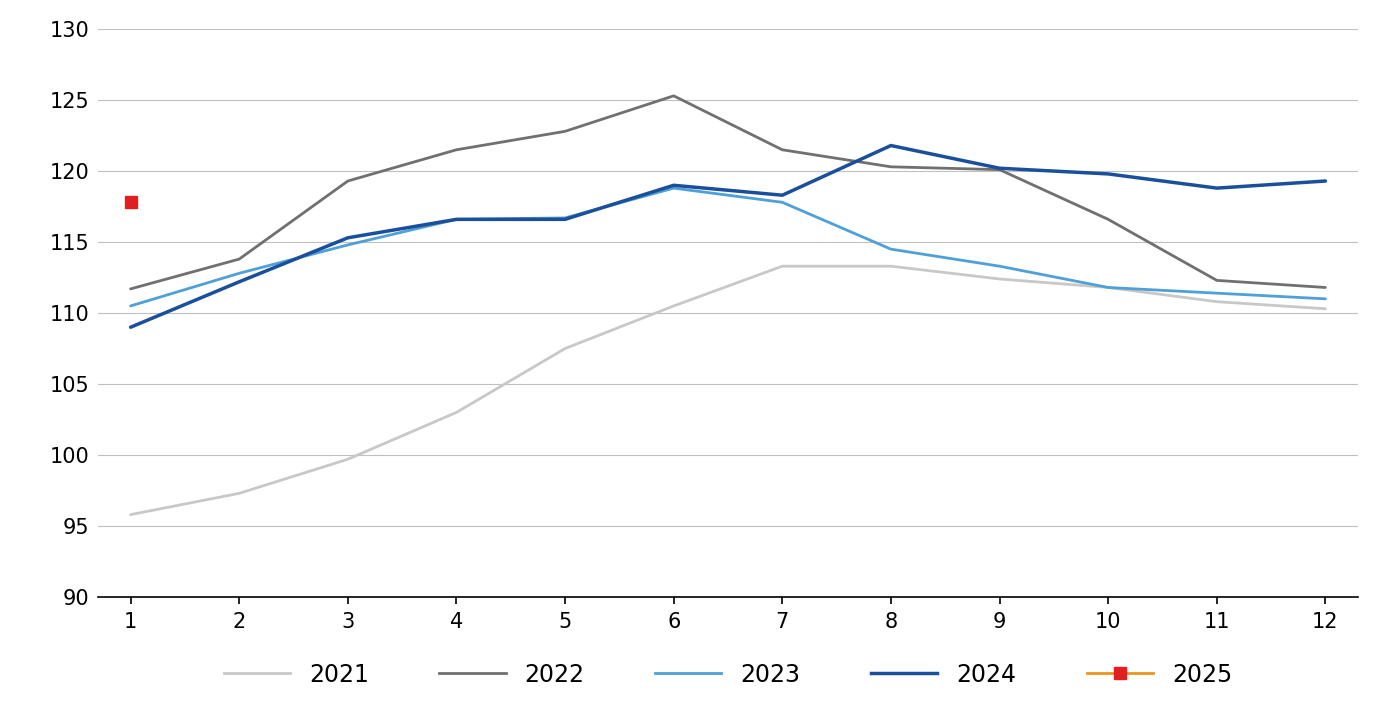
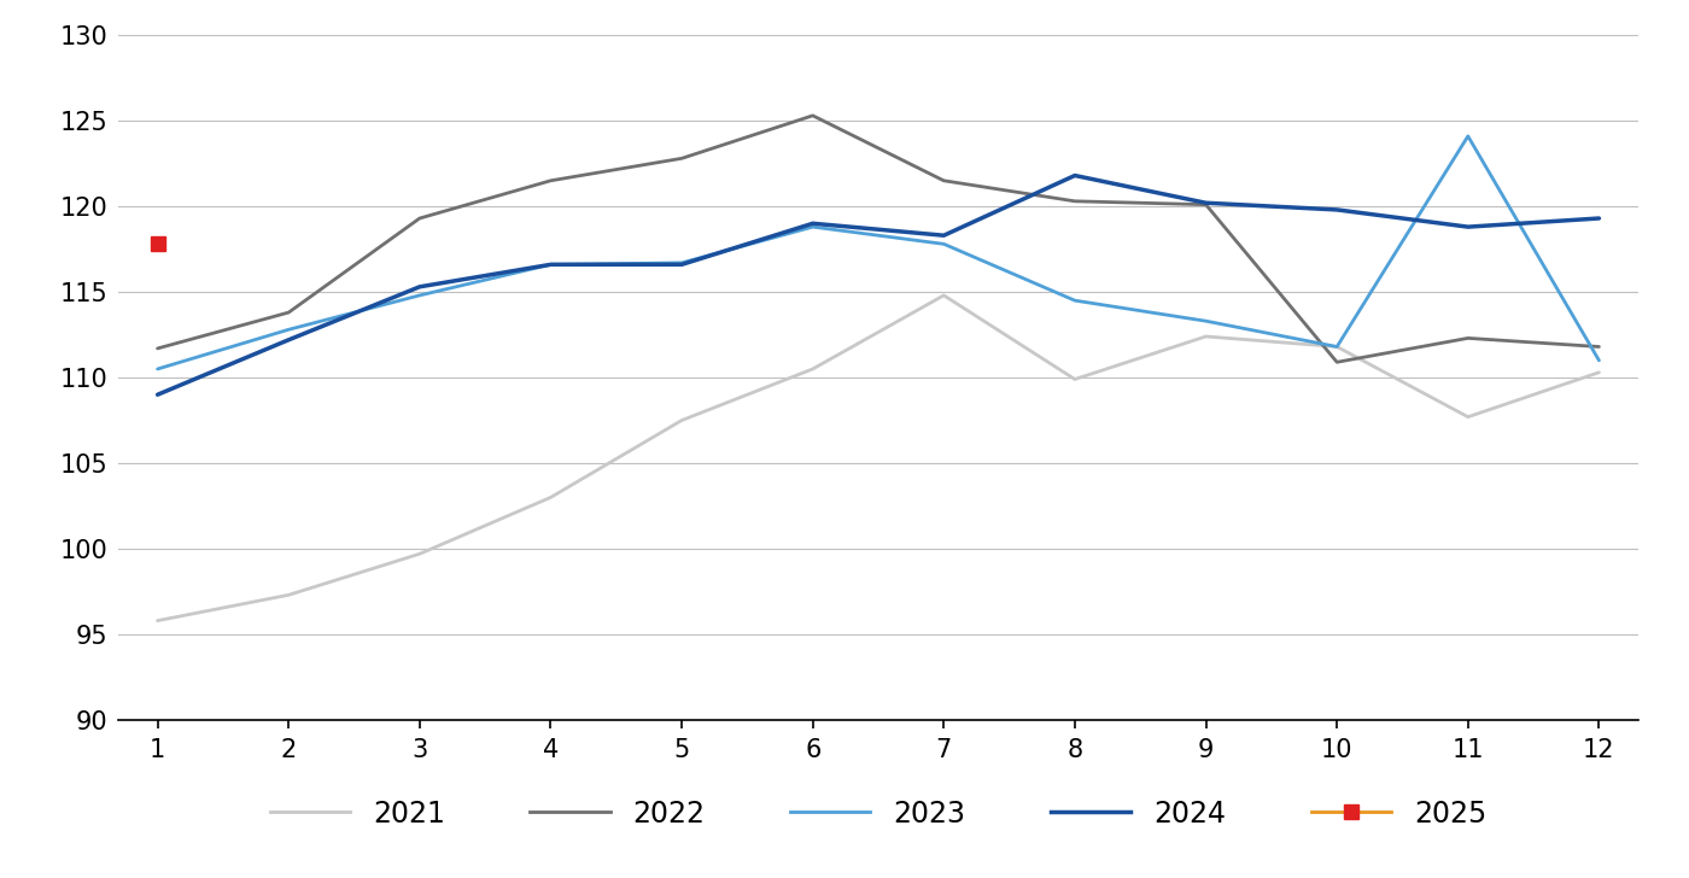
2021/7: 113.3 -> 114.8
2021/8: 113.3 -> 109.9
2022/10: 116.6 -> 110.9
2021/11: 110.8 -> 107.7
2023/11: 111.4 -> 124.1
